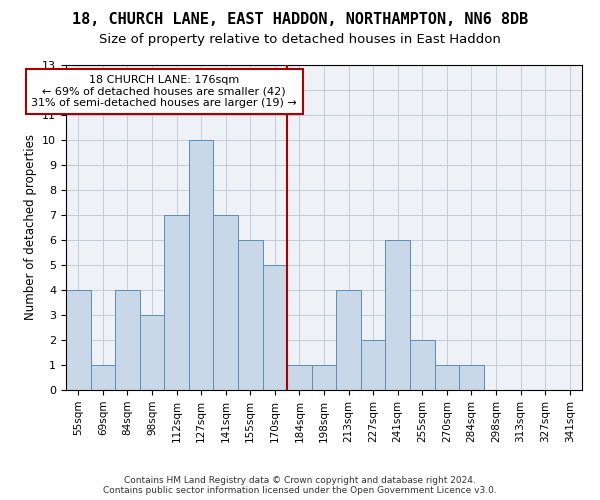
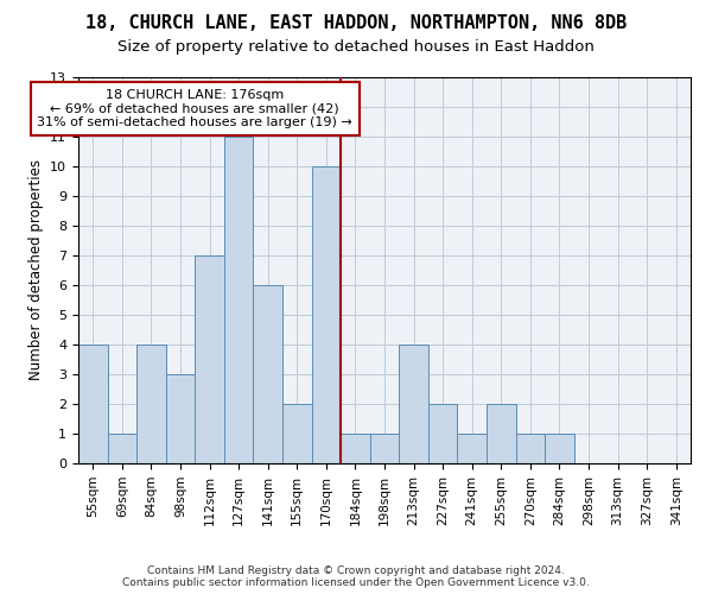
127sqm: 10 -> 11
141sqm: 7 -> 6
155sqm: 6 -> 2
170sqm: 5 -> 10
241sqm: 6 -> 1
